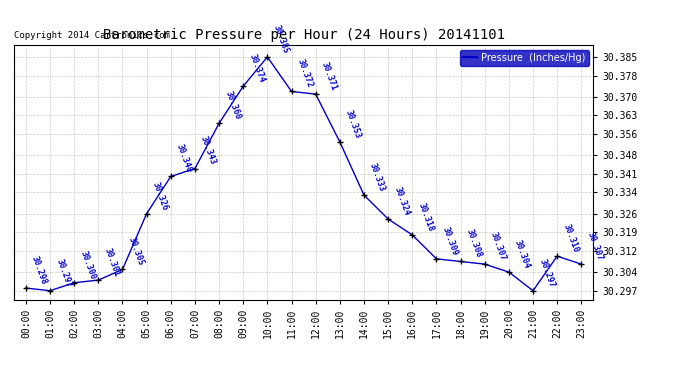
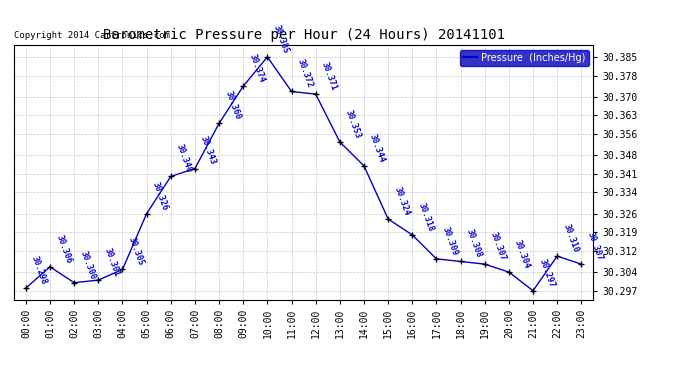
01:00: 30.297 -> 30.306
14:00: 30.333 -> 30.344
